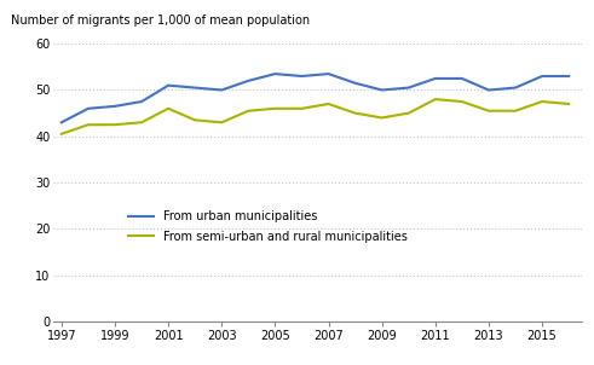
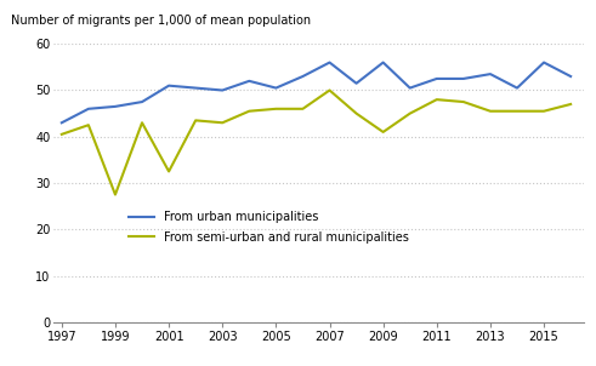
From semi-urban and rural municipalities/1999: 42.5 -> 27.5
From semi-urban and rural municipalities/2001: 46.0 -> 32.5
From urban municipalities/2005: 53.5 -> 50.5
From urban municipalities/2007: 53.5 -> 56.0
From semi-urban and rural municipalities/2007: 47.0 -> 50.0
From urban municipalities/2009: 50.0 -> 56.0
From semi-urban and rural municipalities/2009: 44.0 -> 41.0
From urban municipalities/2013: 50.0 -> 53.5
From urban municipalities/2015: 53.0 -> 56.0
From semi-urban and rural municipalities/2015: 47.5 -> 45.5
